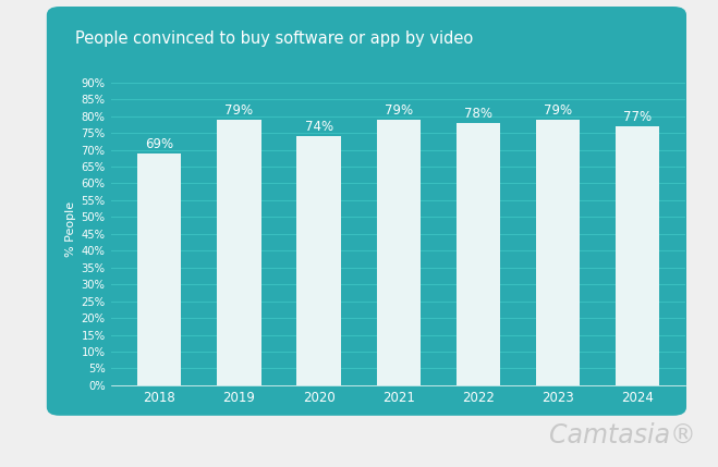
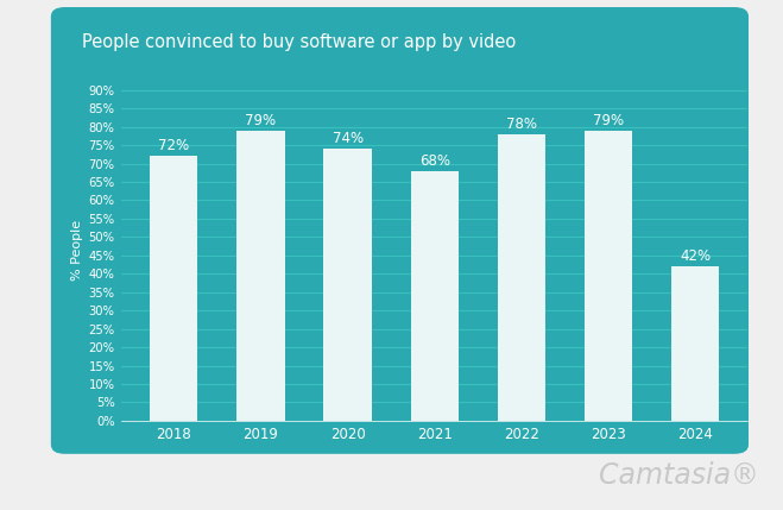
2018: 69% -> 72%
2021: 79% -> 68%
2024: 77% -> 42%
